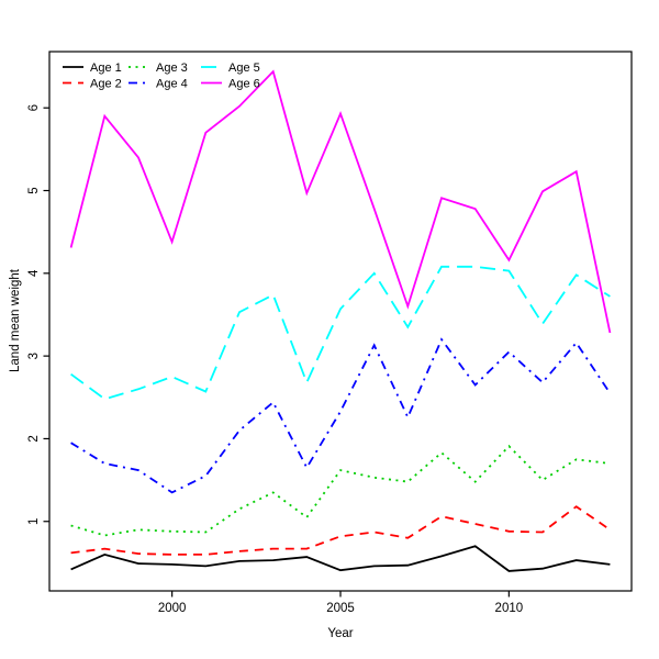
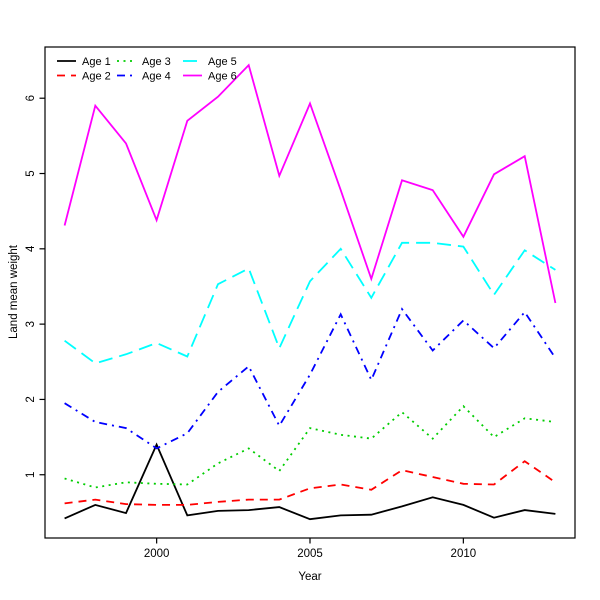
Age 1/2000: 0.5 -> 1.4
Age 1/2010: 0.4 -> 0.6
